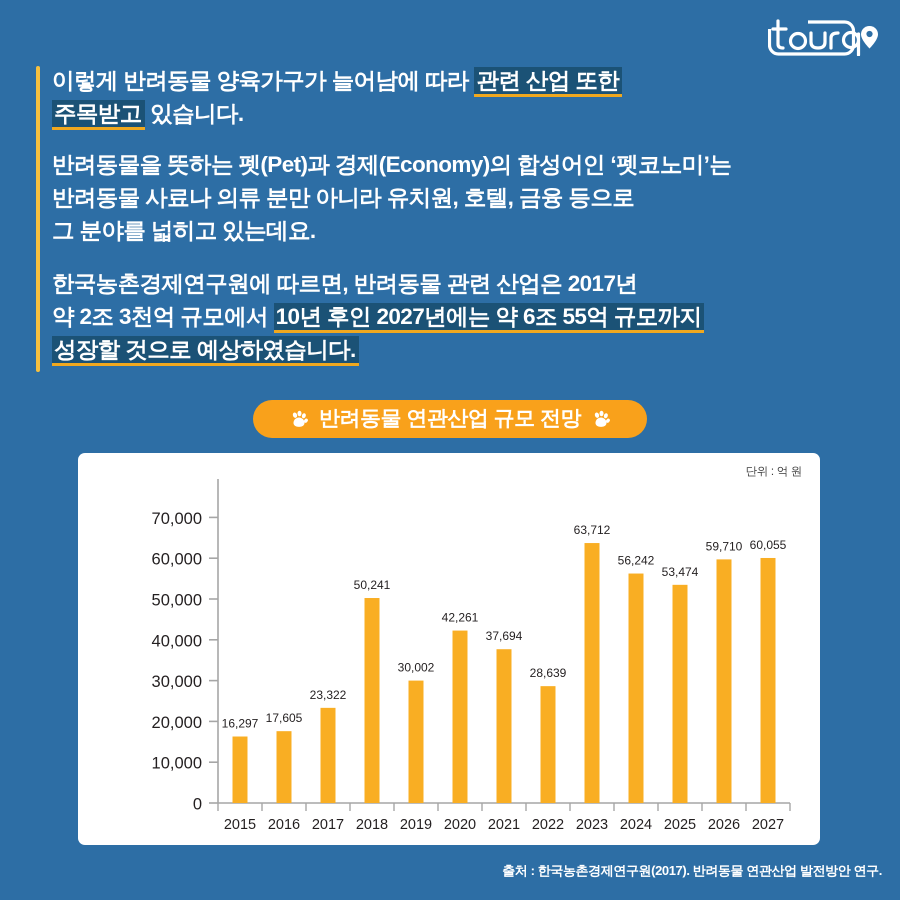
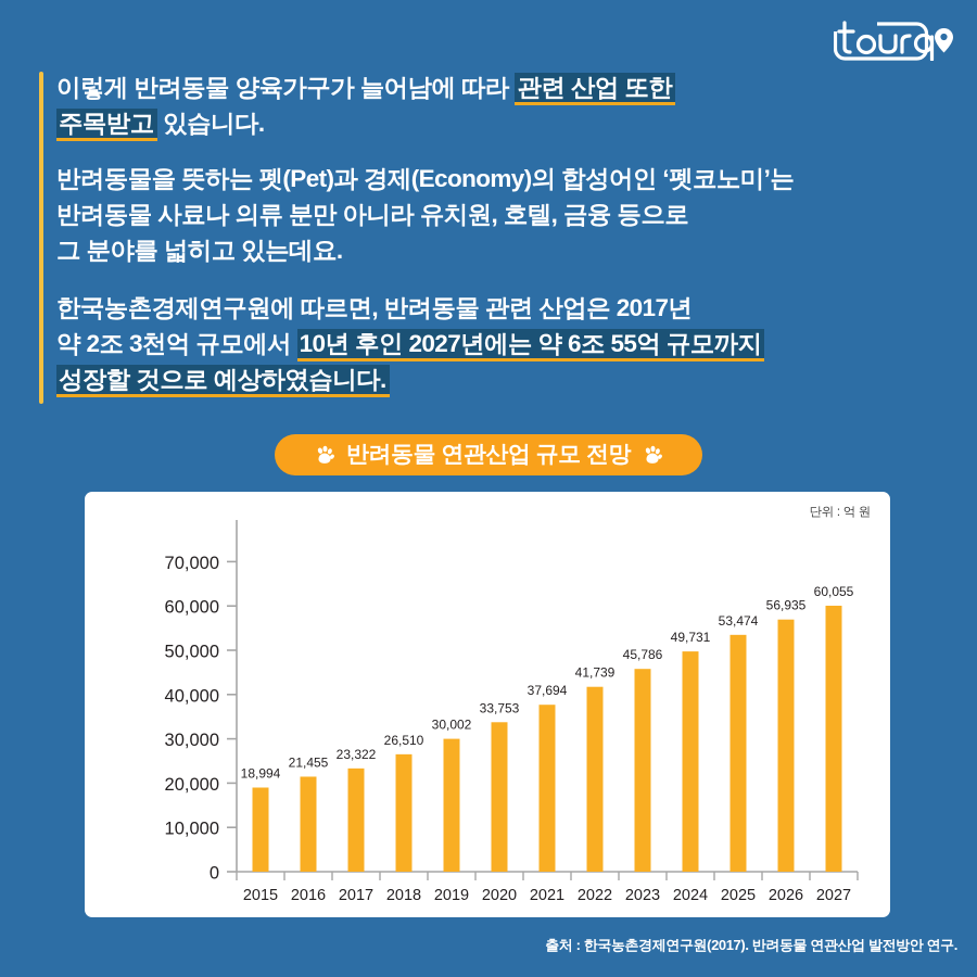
2015: 16,297 -> 18,994
2016: 17,605 -> 21,455
2018: 50,241 -> 26,510
2020: 42,261 -> 33,753
2022: 28,639 -> 41,739
2023: 63,712 -> 45,786
2024: 56,242 -> 49,731
2026: 59,710 -> 56,935
